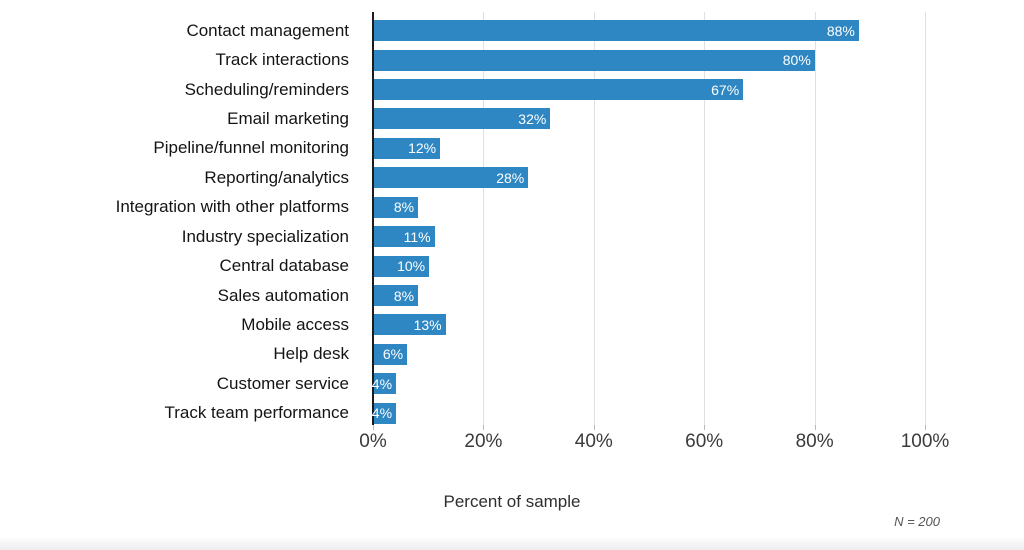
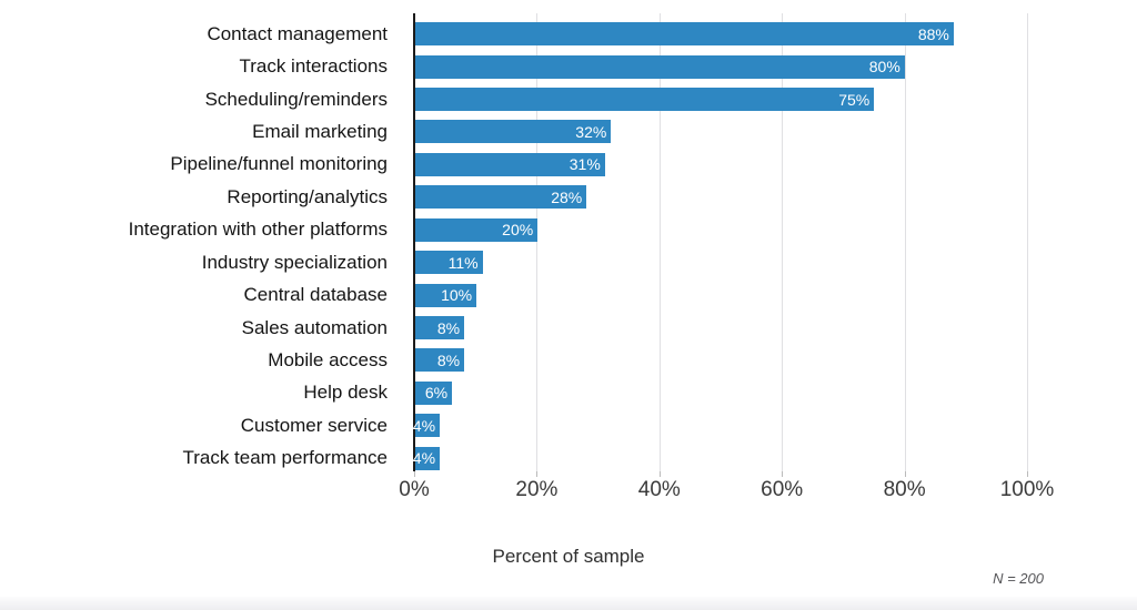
Scheduling/reminders: 67% -> 75%
Pipeline/funnel monitoring: 12% -> 31%
Integration with other platforms: 8% -> 20%
Mobile access: 13% -> 8%
